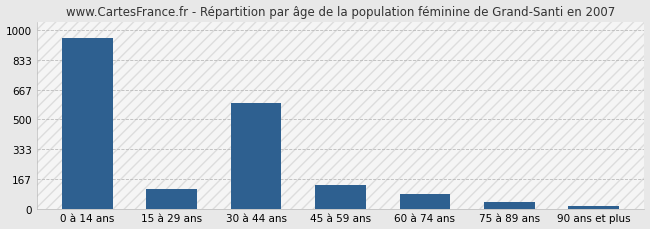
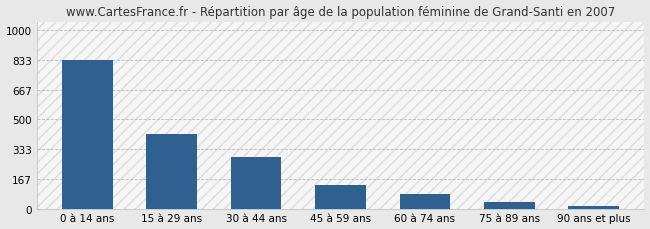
0 à 14 ans: 960 -> 830
15 à 29 ans: 110 -> 420
30 à 44 ans: 590 -> 290
